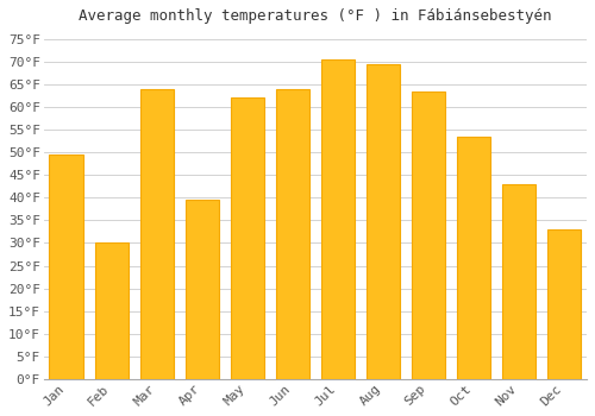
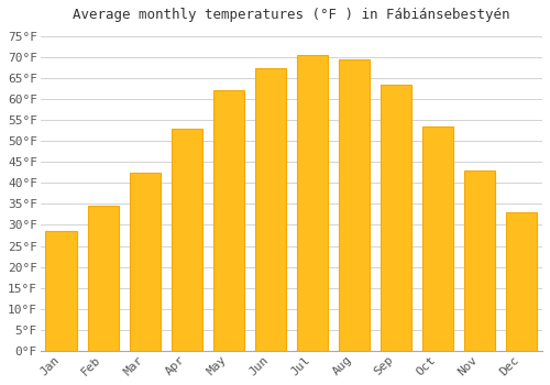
Jan: 49.5°F -> 28.5°F
Feb: 30.0°F -> 34.5°F
Mar: 64.0°F -> 42.5°F
Apr: 39.5°F -> 53.0°F
Jun: 64.0°F -> 67.5°F
